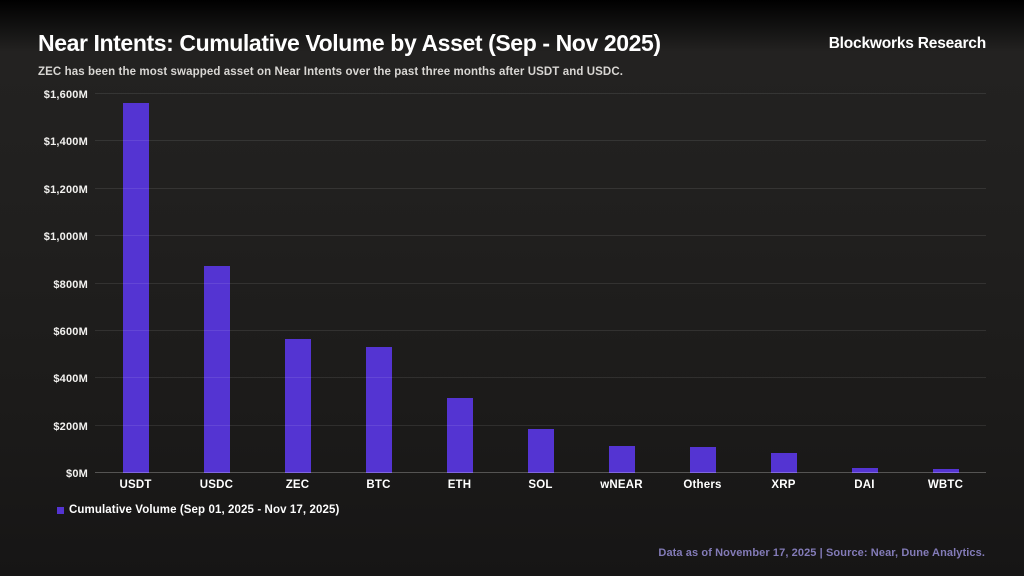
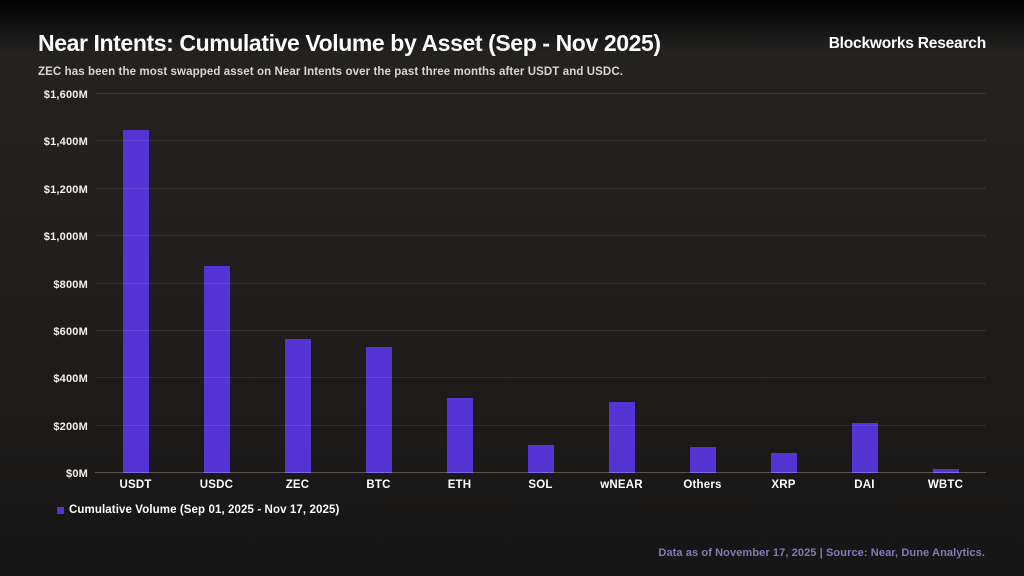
USDT: $1560M -> $1450M
SOL: $180M -> $120M
wNEAR: $120M -> $300M
DAI: $20M -> $210M
